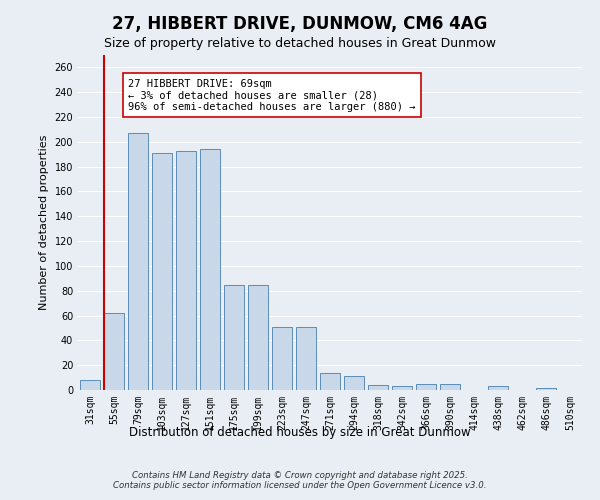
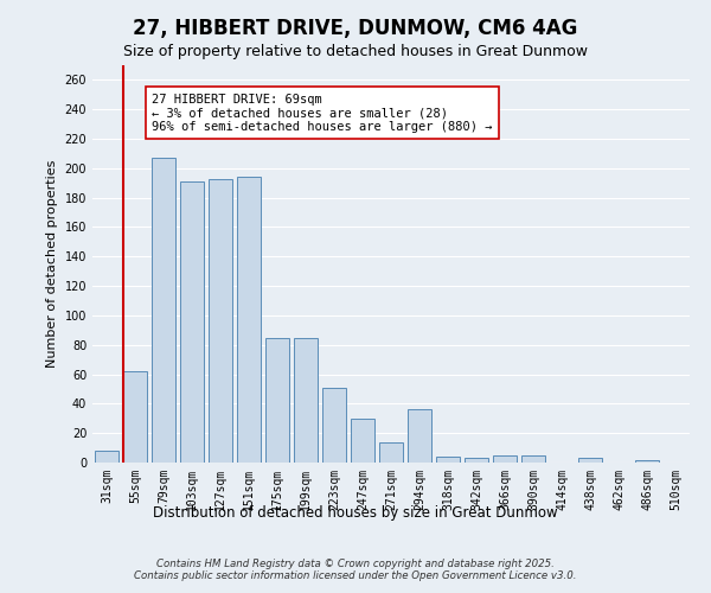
247sqm: 51 -> 30
294sqm: 11 -> 36
